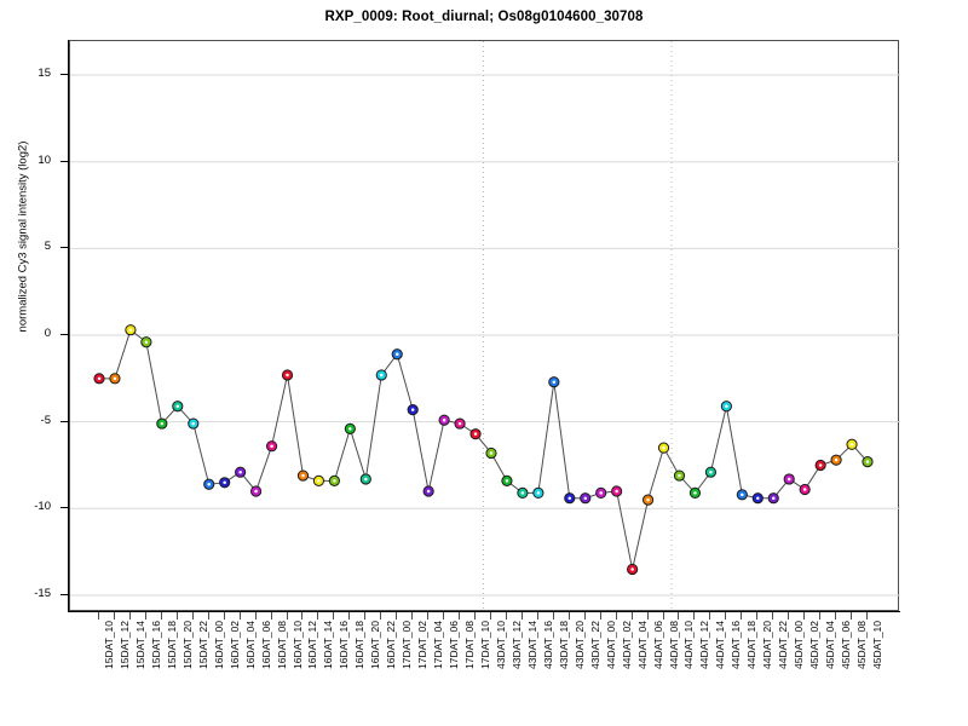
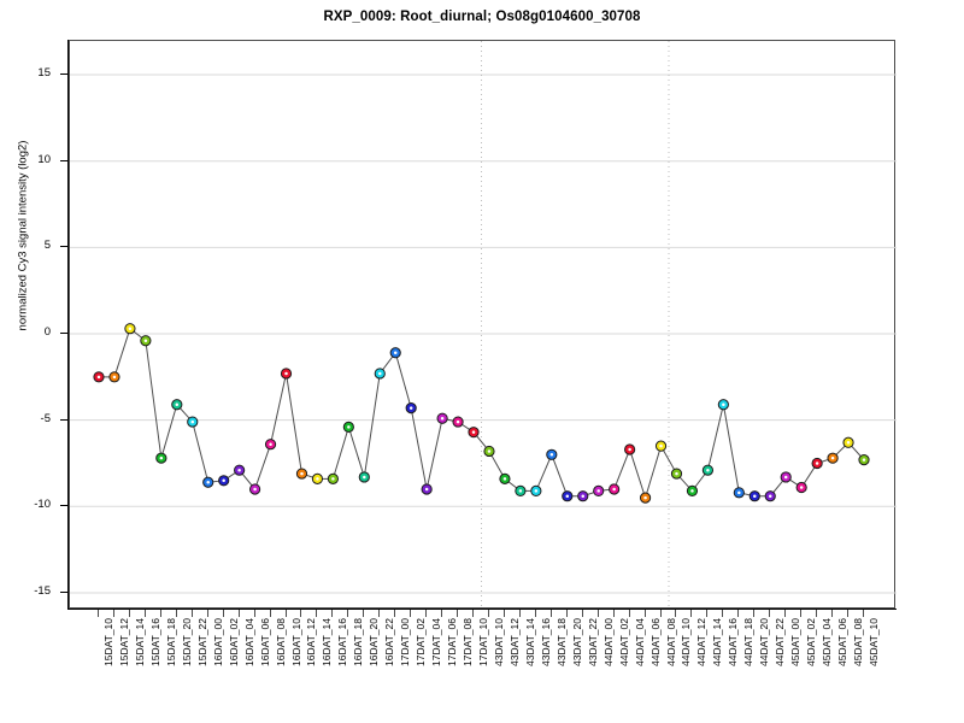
15DAT_18: -5.1 -> -7.2
43DAT_18: -2.7 -> -7.0
44DAT_04: -13.5 -> -6.7
